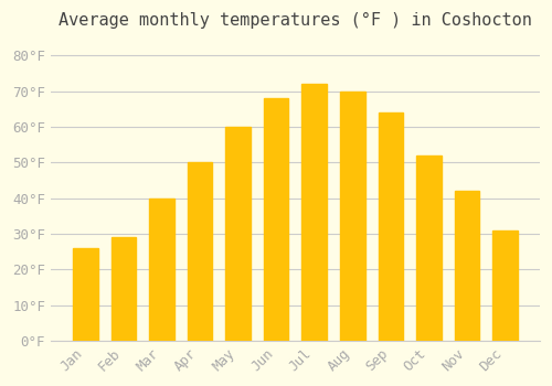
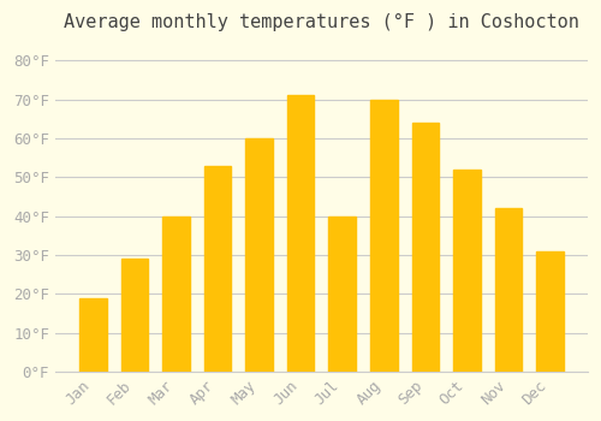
Jan: 26°F -> 19°F
Apr: 50°F -> 53°F
Jun: 68°F -> 71°F
Jul: 72°F -> 40°F
